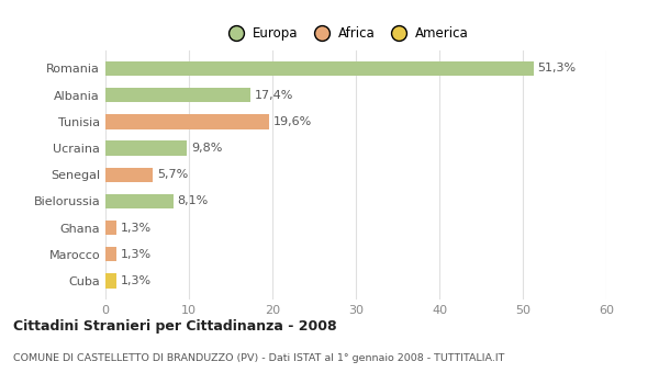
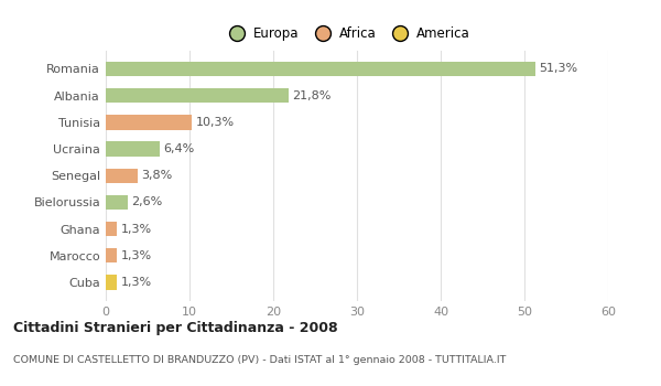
Albania: 17,4% -> 21,8%
Tunisia: 19,6% -> 10,3%
Ucraina: 9,8% -> 6,4%
Senegal: 5,7% -> 3,8%
Bielorussia: 8,1% -> 2,6%
